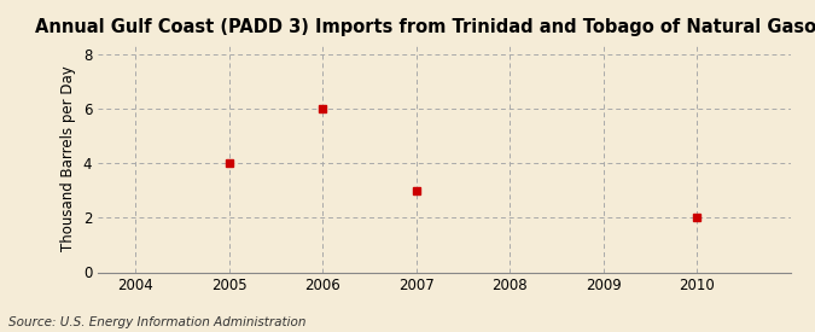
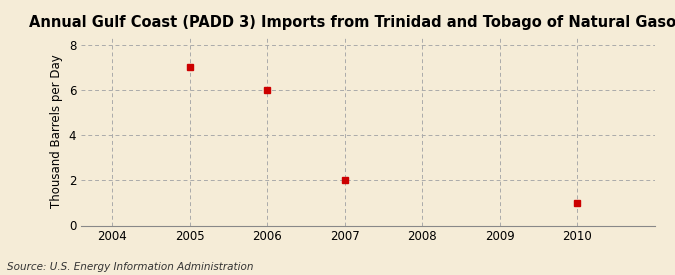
2005: 4 -> 7
2007: 3 -> 2
2010: 2 -> 1
